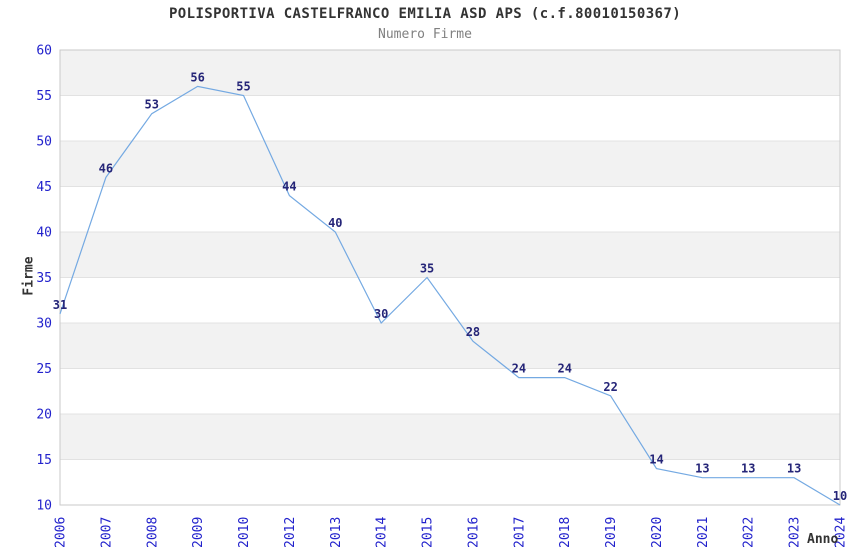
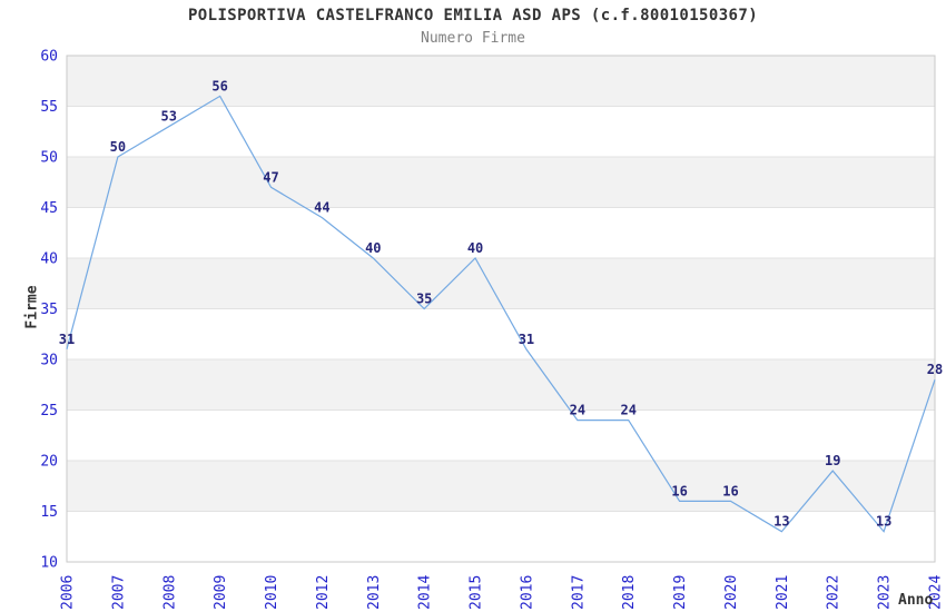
2007: 46 -> 50
2010: 55 -> 47
2014: 30 -> 35
2015: 35 -> 40
2016: 28 -> 31
2019: 22 -> 16
2020: 14 -> 16
2022: 13 -> 19
2024: 10 -> 28
